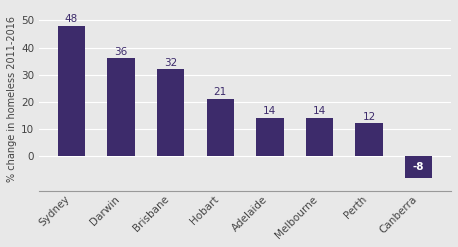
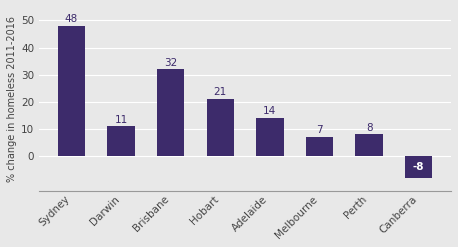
Darwin: 36 -> 11
Melbourne: 14 -> 7
Perth: 12 -> 8
